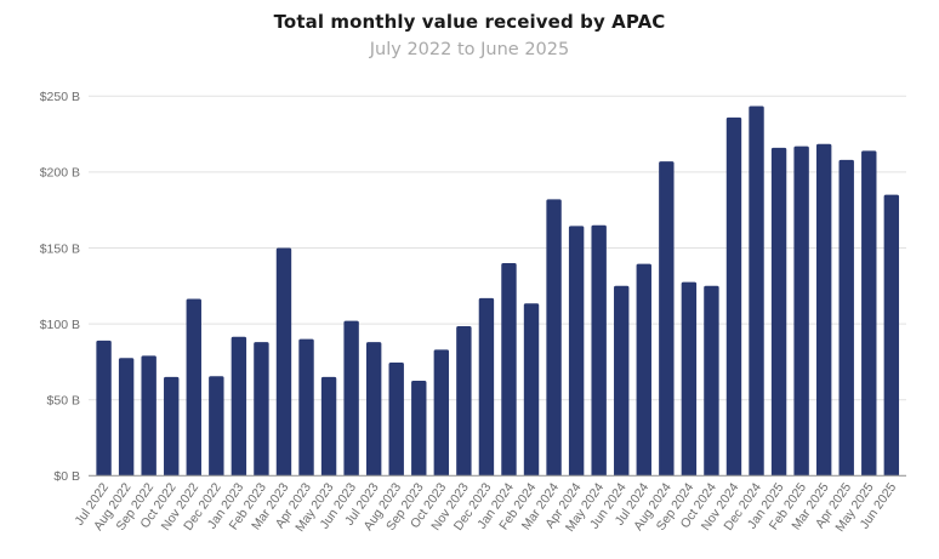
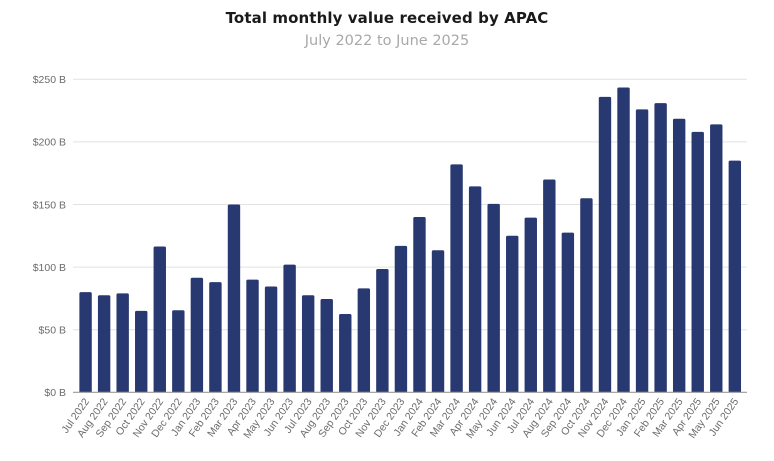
Jul 2022: $89B -> $80B
May 2023: $65B -> $84B
Jul 2023: $88B -> $78B
May 2024: $165B -> $150B
Aug 2024: $207B -> $170B
Oct 2024: $125B -> $155B
Jan 2025: $216B -> $226B
Feb 2025: $217B -> $231B
